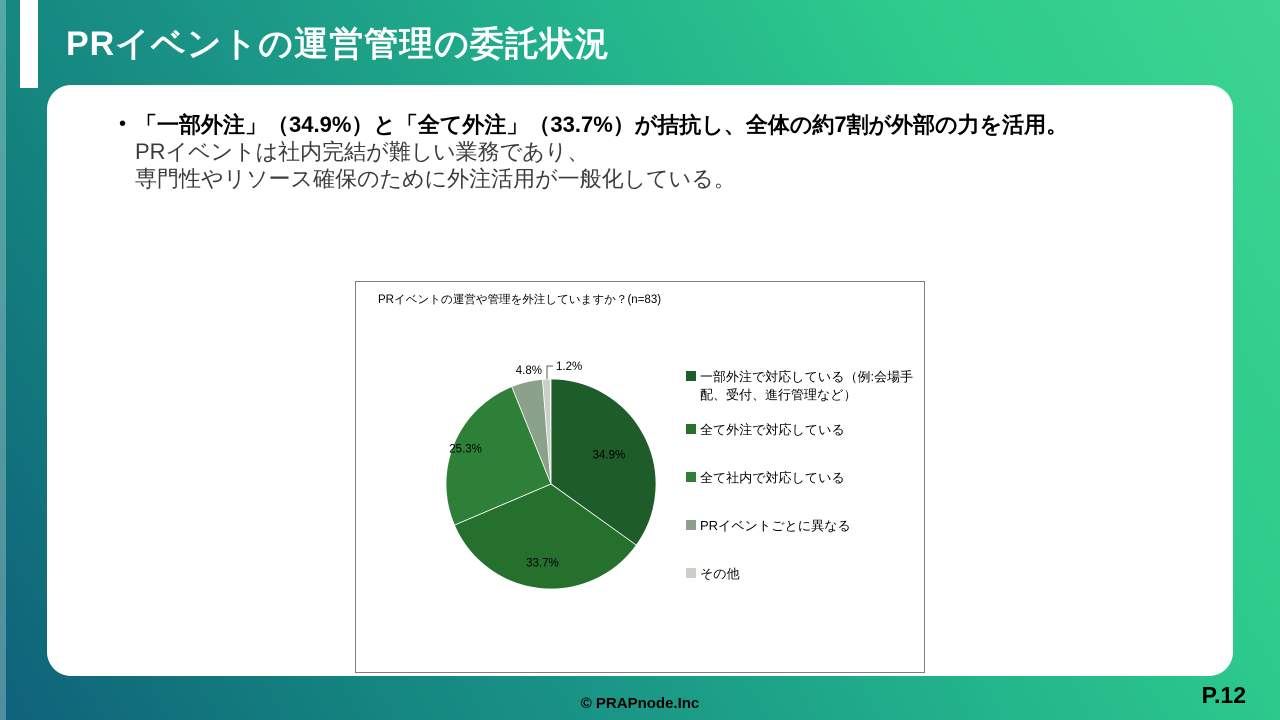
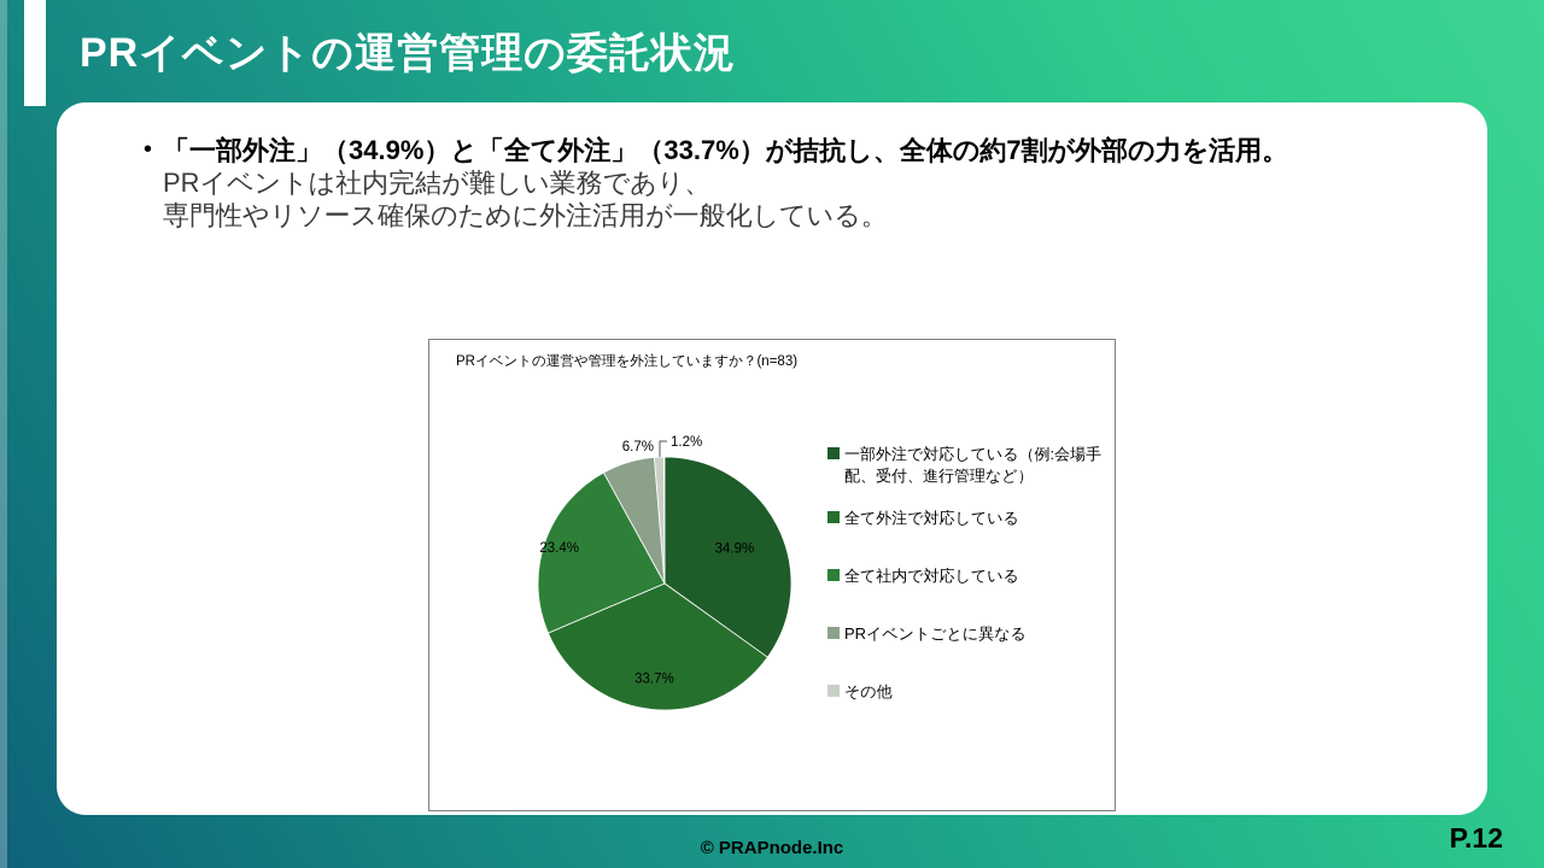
全て社内で対応している: 25.3% -> 23.4%
PRイベントごとに異なる: 4.8% -> 6.7%
